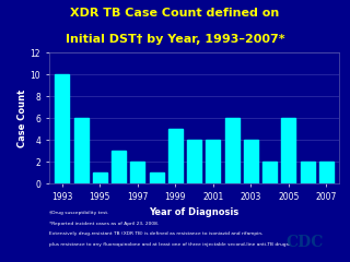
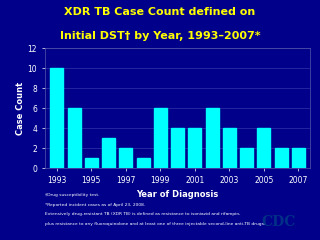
1999: 5 -> 6
2005: 6 -> 4
